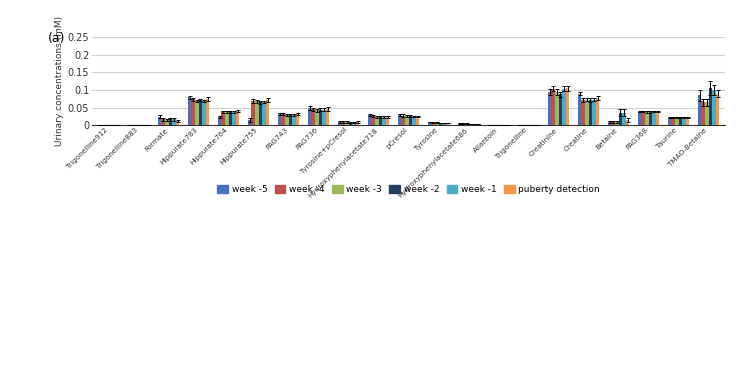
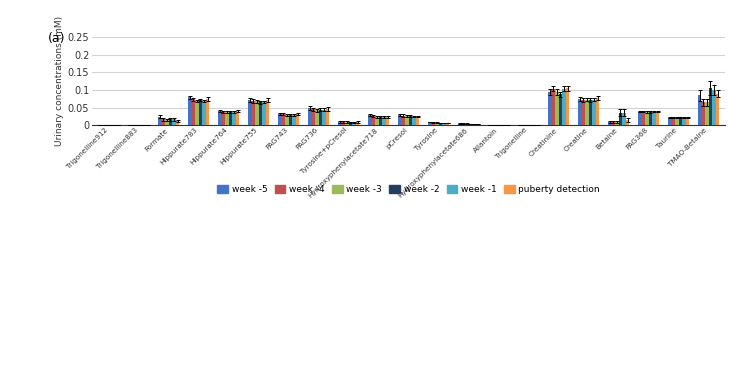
week -5/Hippurate764: 0.025 -> 0.040
week -5/Hippurate755: 0.015 -> 0.072
week -5/Creatine: 0.090 -> 0.075
